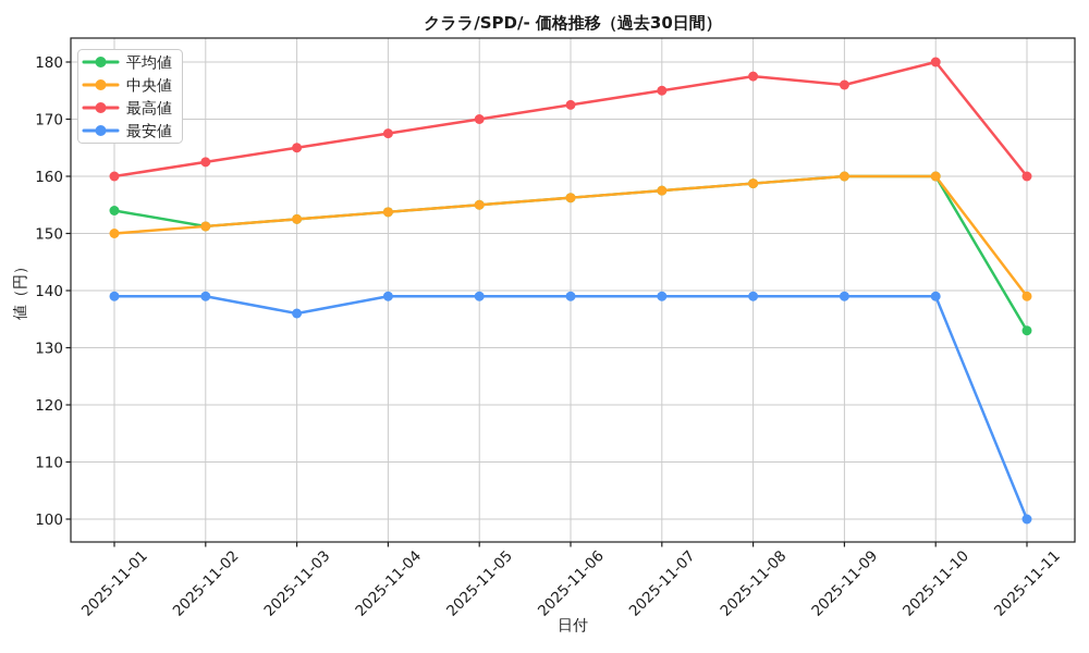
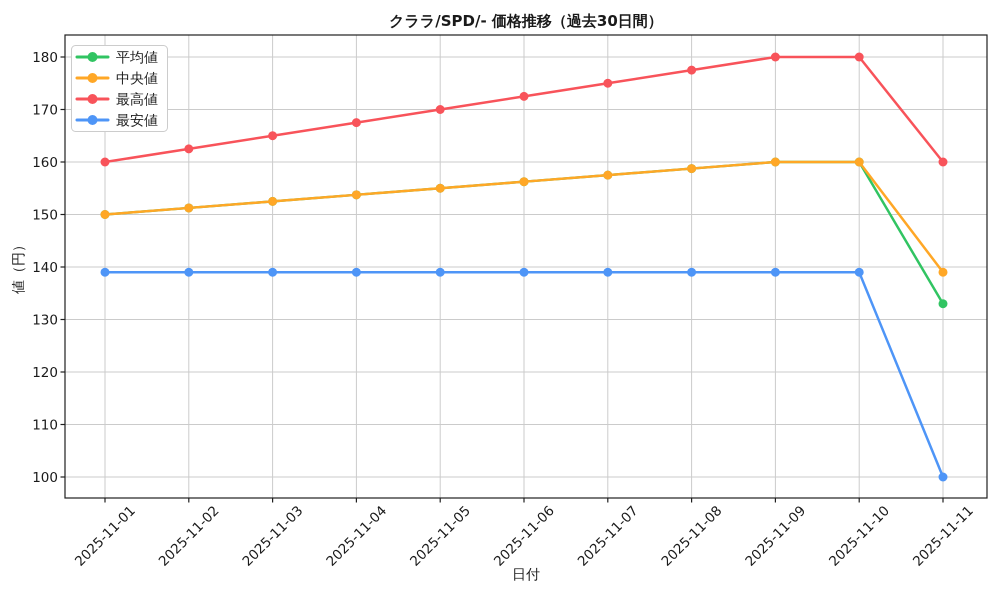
平均値/2025-11-01: 154 -> 150
最安値/2025-11-03: 136 -> 139
最高値/2025-11-09: 176 -> 180
